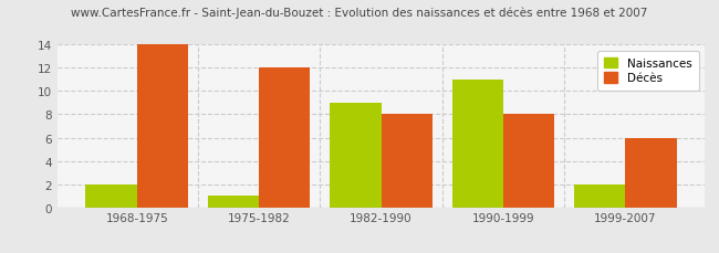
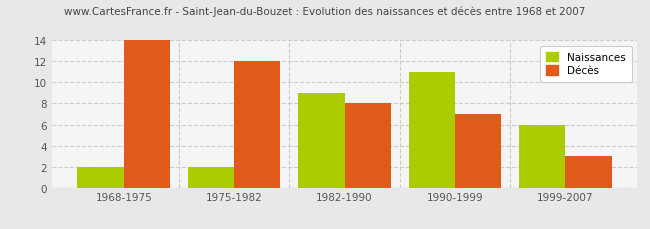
Naissances/1975-1982: 1 -> 2
Décès/1990-1999: 8 -> 7
Naissances/1999-2007: 2 -> 6
Décès/1999-2007: 6 -> 3
